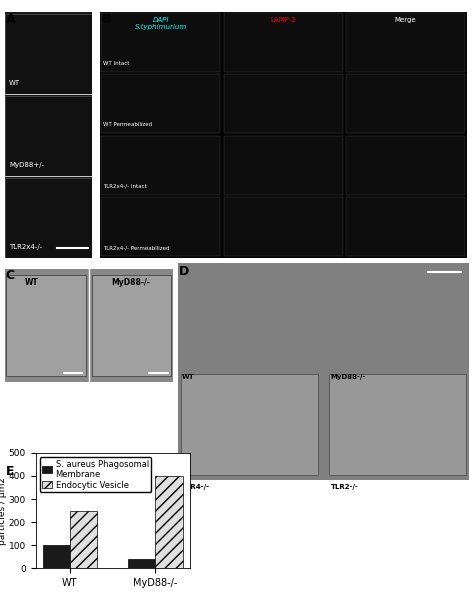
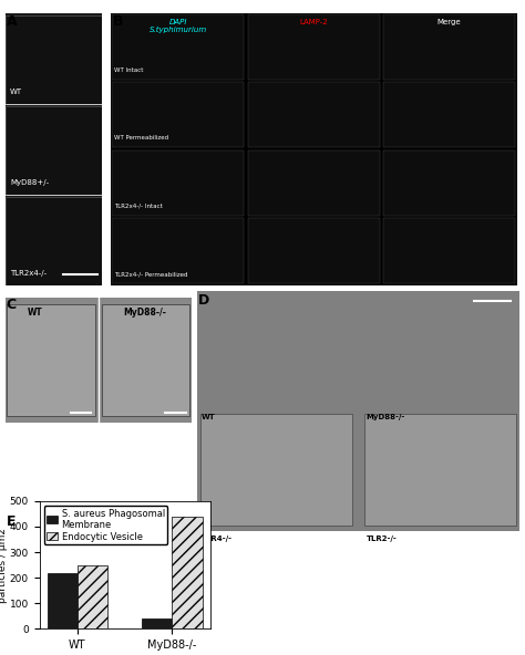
S. aureus Phagosomal Membrane/WT: 100 -> 220
Endocytic Vesicle/MyD88-/-: 400 -> 440
